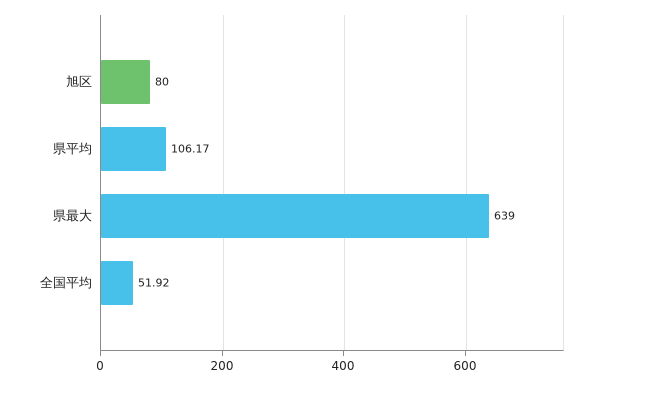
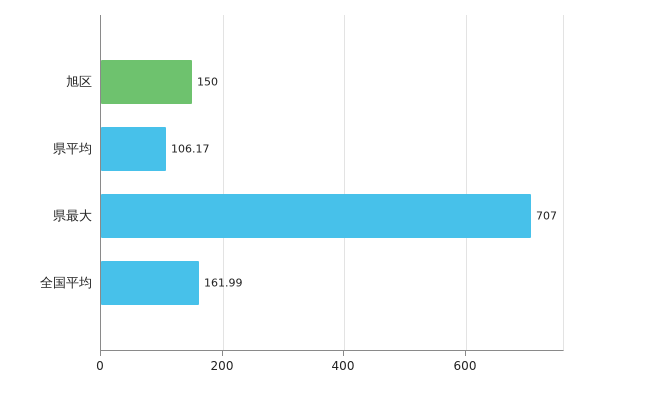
旭区: 80 -> 150
県最大: 639 -> 707
全国平均: 51.92 -> 161.99
